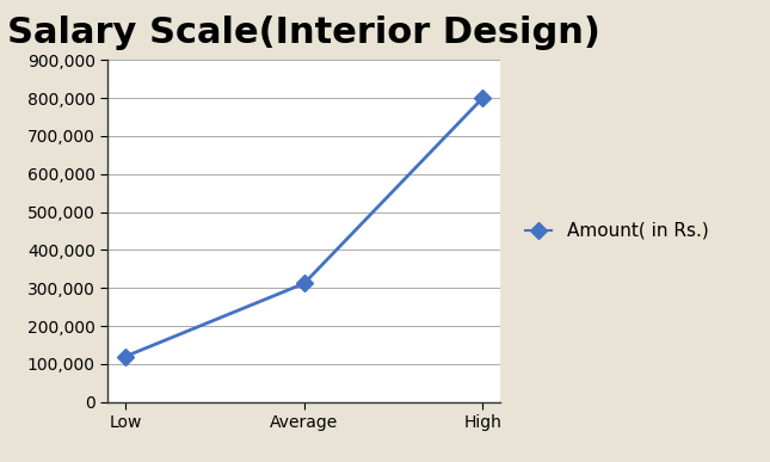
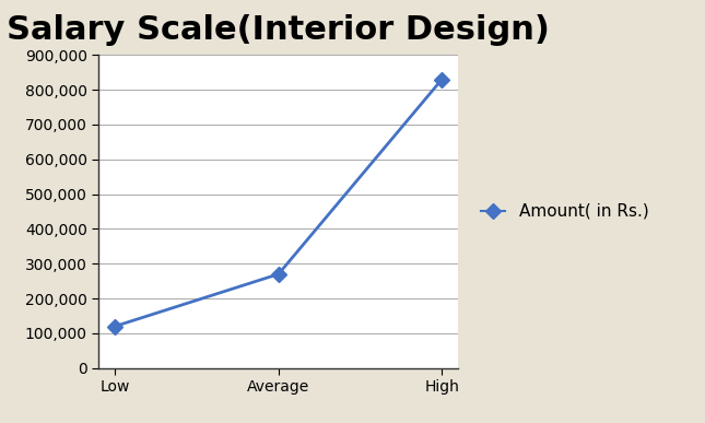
Average: 312,000 -> 270,000
High: 800,000 -> 830,000
